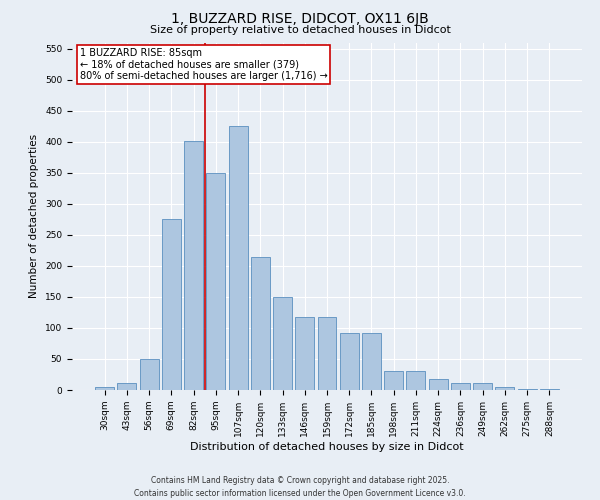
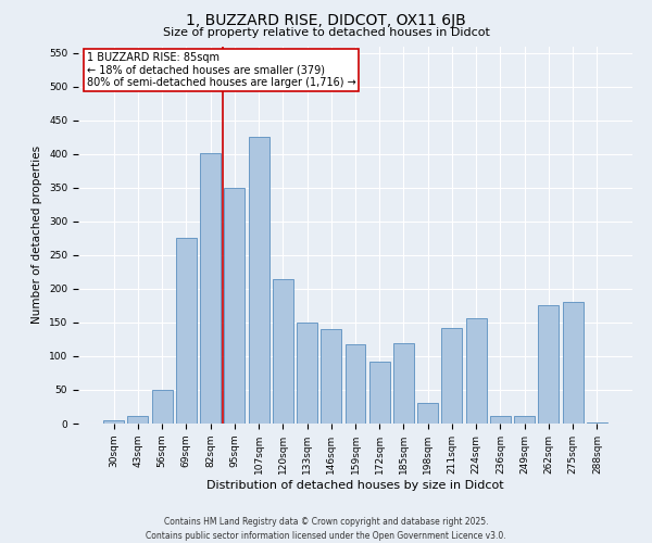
146sqm: 118 -> 140
185sqm: 92 -> 120
211sqm: 30 -> 142
224sqm: 17 -> 156
262sqm: 5 -> 176
275sqm: 2 -> 180
